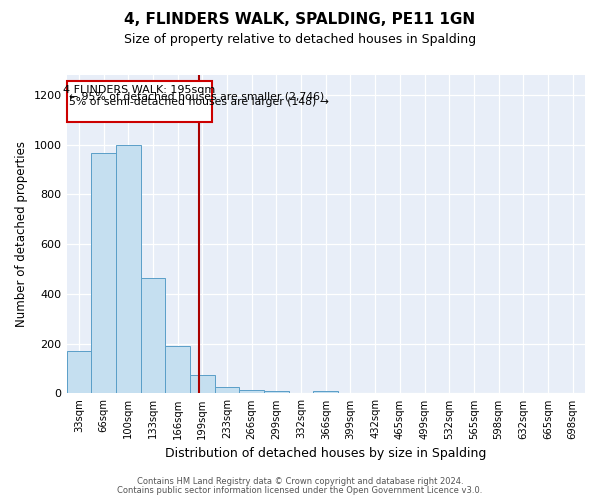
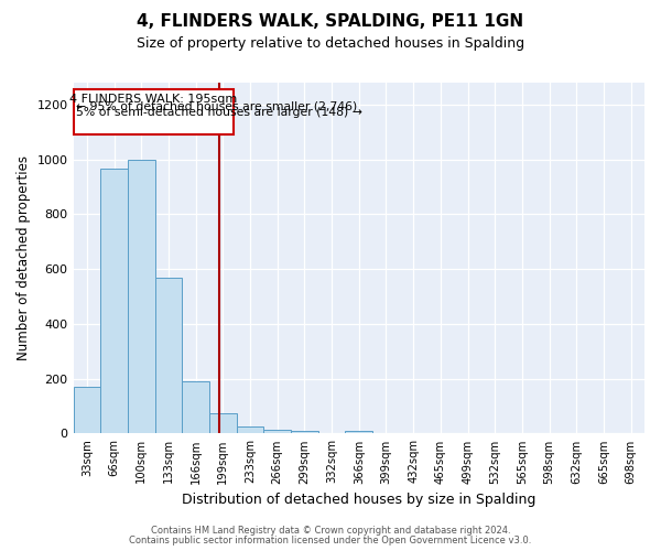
133sqm: 465 -> 570
